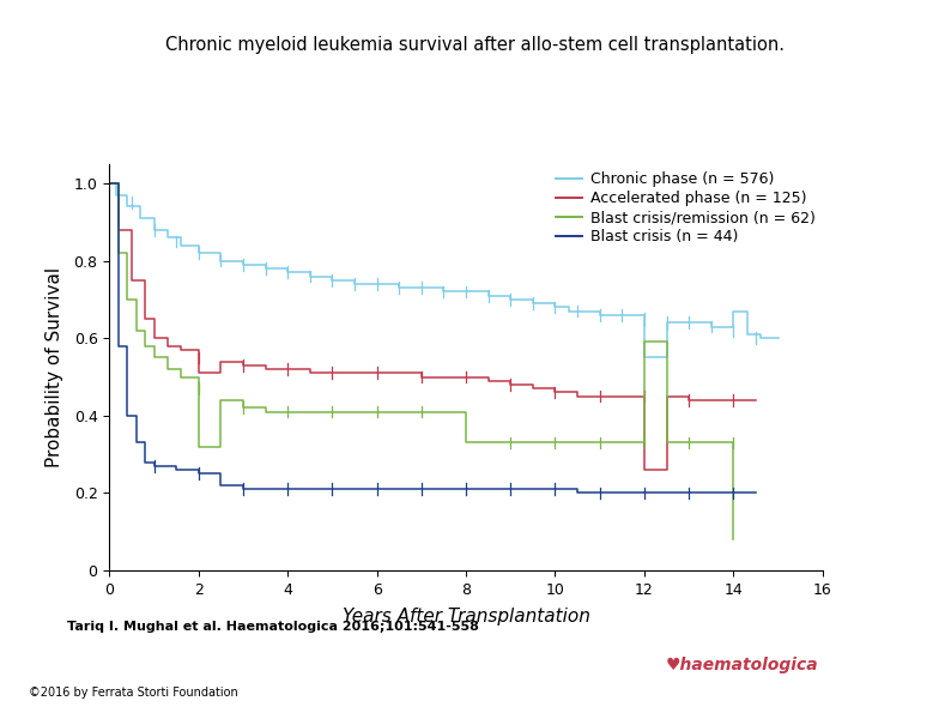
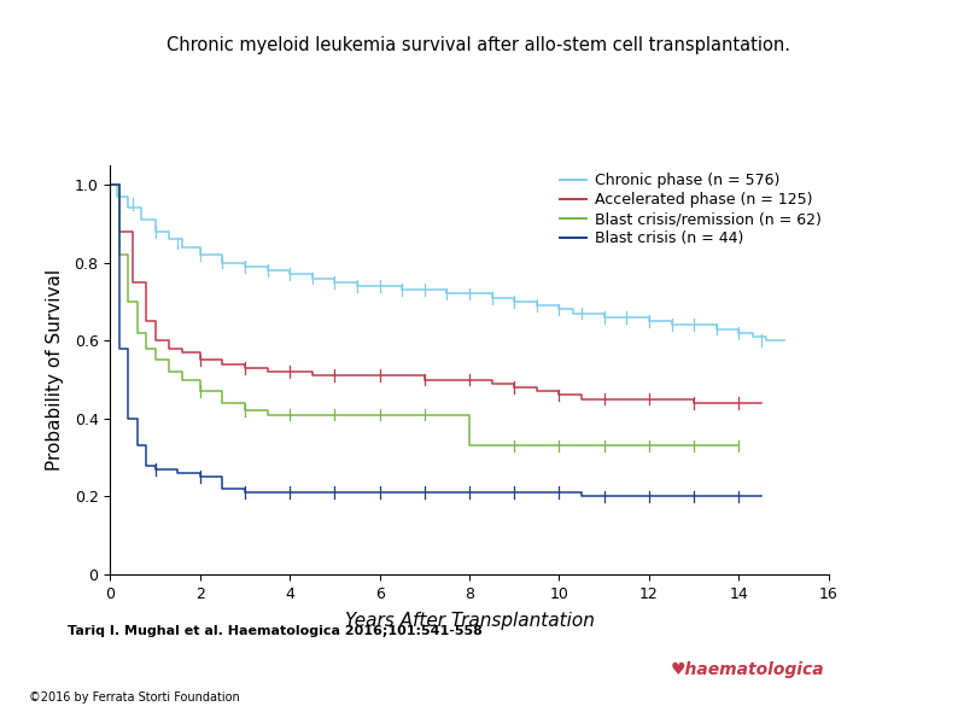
Accelerated phase (n = 125)/2: 0.51 -> 0.55
Blast crisis/remission (n = 62)/2: 0.32 -> 0.47
Chronic phase (n = 576)/12: 0.55 -> 0.65
Accelerated phase (n = 125)/12: 0.26 -> 0.45
Blast crisis/remission (n = 62)/12: 0.59 -> 0.33
Chronic phase (n = 576)/14: 0.67 -> 0.62
Blast crisis/remission (n = 62)/14: 0.08 -> 0.33
